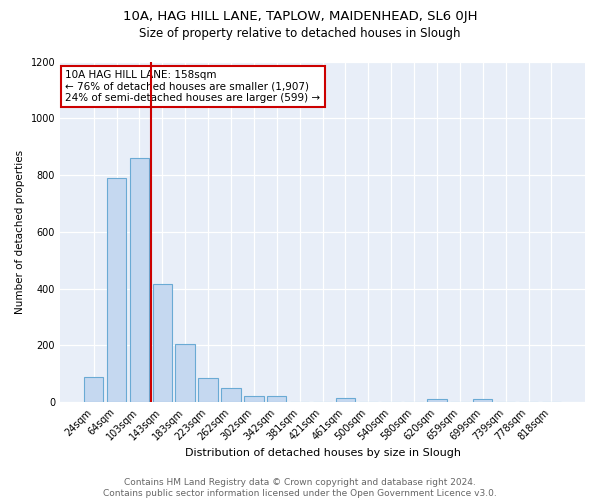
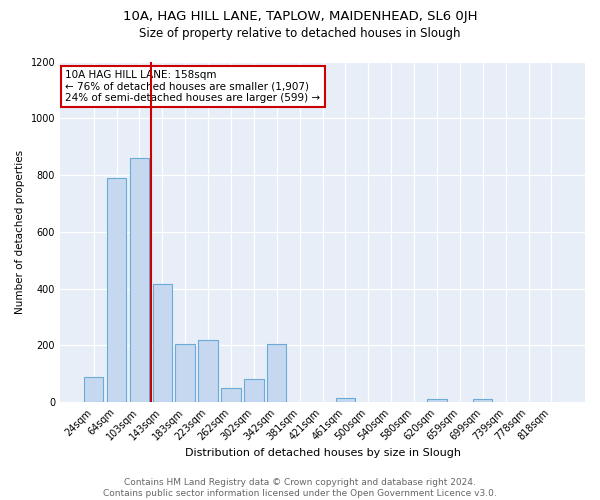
223sqm: 85 -> 220
302sqm: 20 -> 80
342sqm: 20 -> 205
